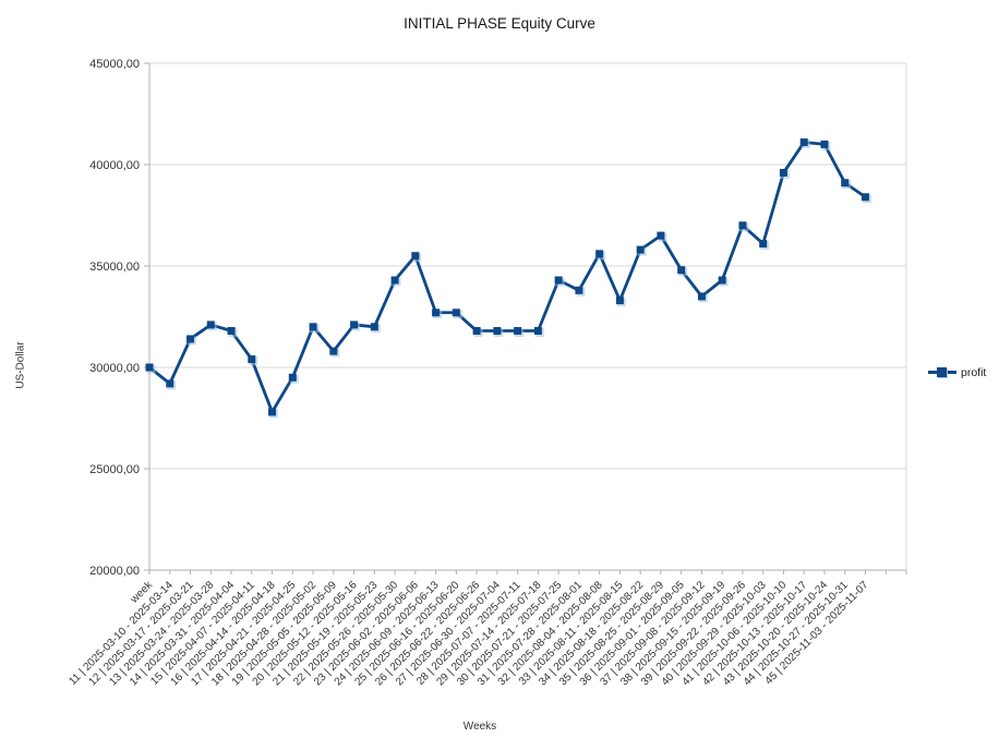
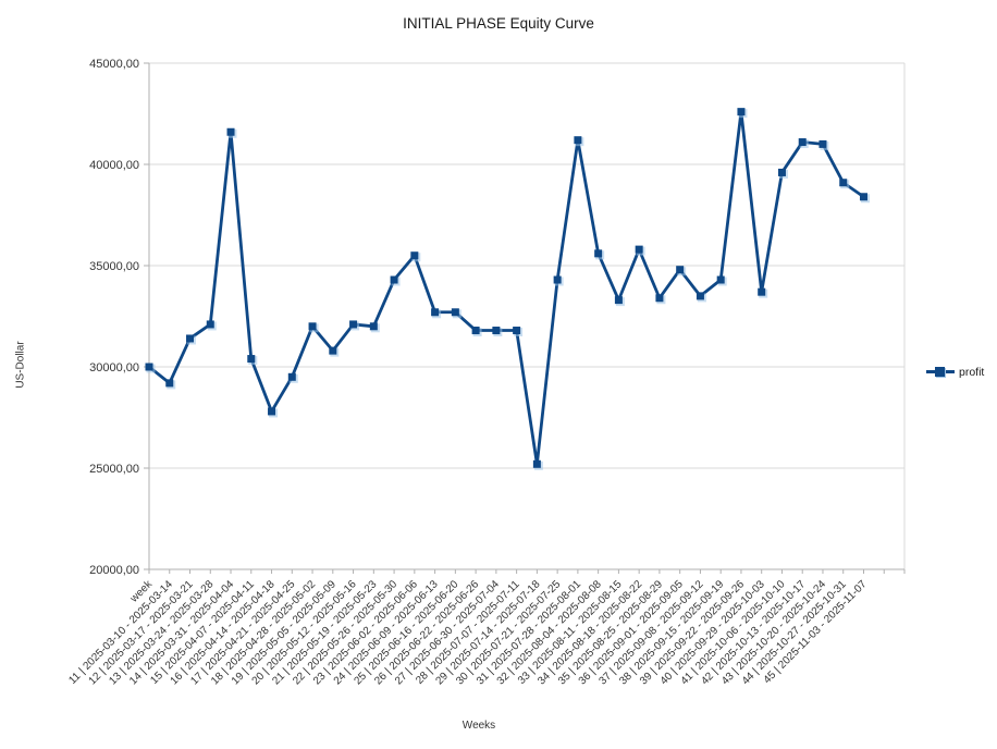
14 | 2025-03-31 - 2025-04-04: 31800 -> 41600
29 | 2025-07-14 - 2025-07-18: 31800 -> 25200
31 | 2025-07-28 - 2025-08-01: 33800 -> 41200
35 | 2025-08-25 - 2025-08-29: 36500 -> 33400
39 | 2025-09-22 - 2025-09-26: 37000 -> 42600
40 | 2025-09-29 - 2025-10-03: 36100 -> 33700
